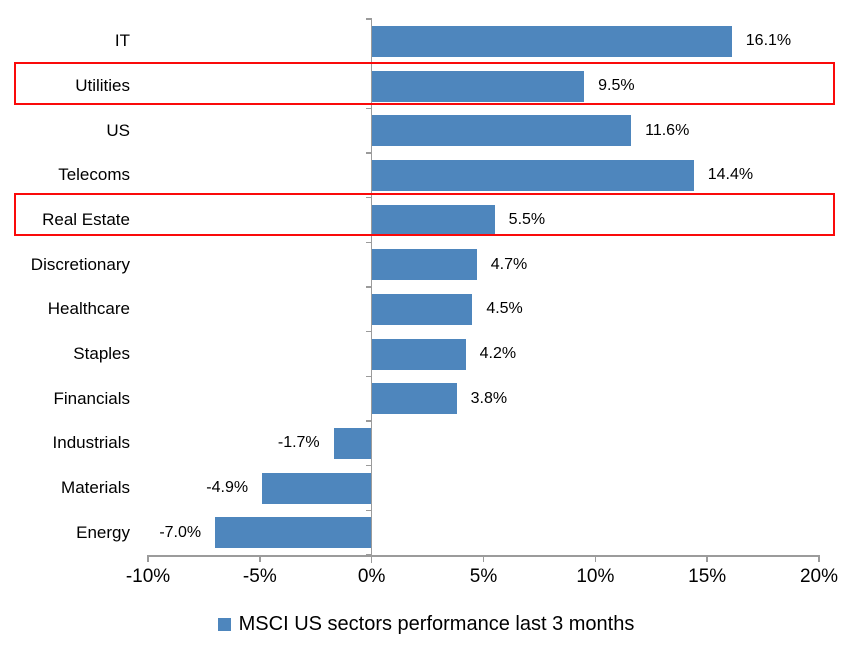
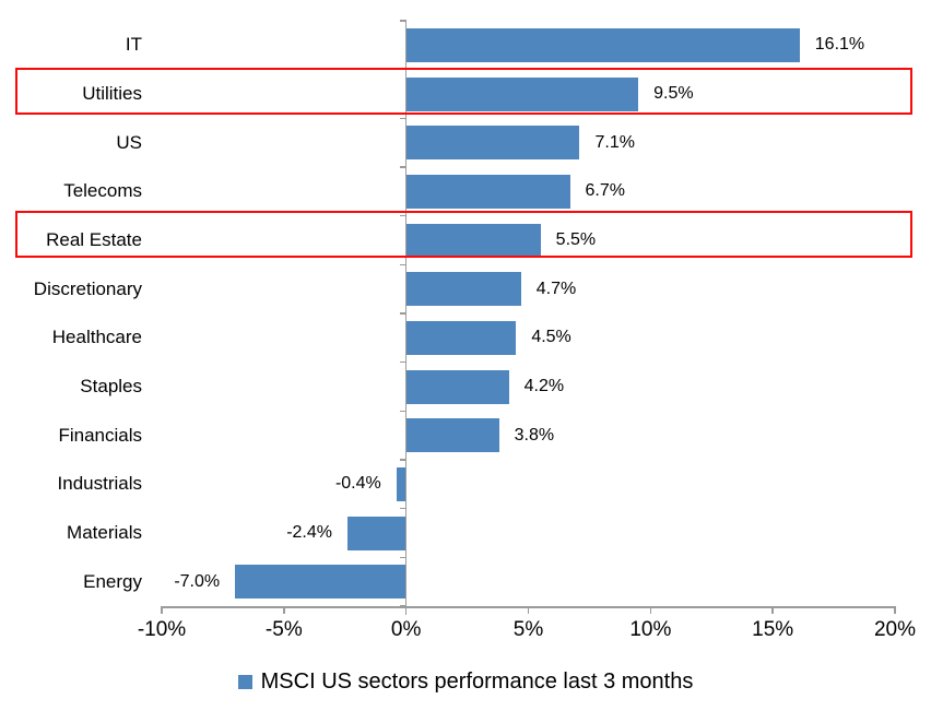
US: 11.6% -> 7.1%
Telecoms: 14.4% -> 6.7%
Industrials: -1.7% -> -0.4%
Materials: -4.9% -> -2.4%
